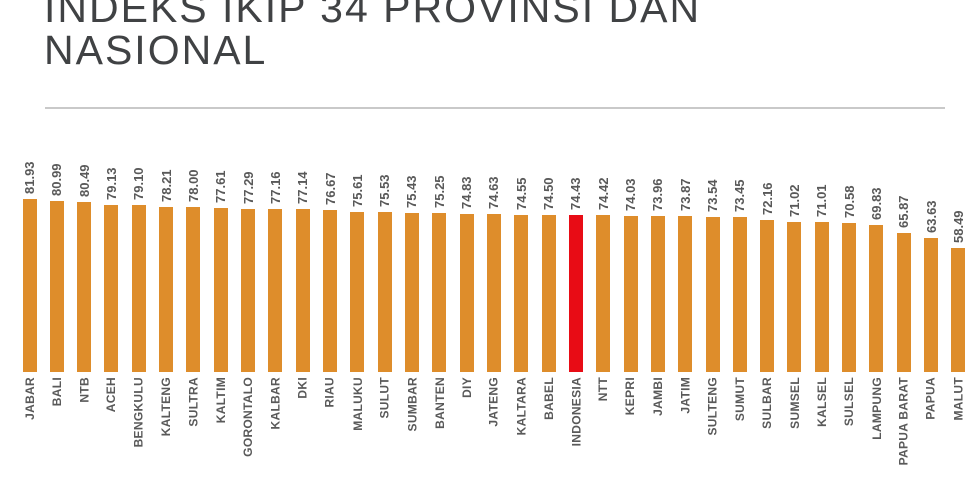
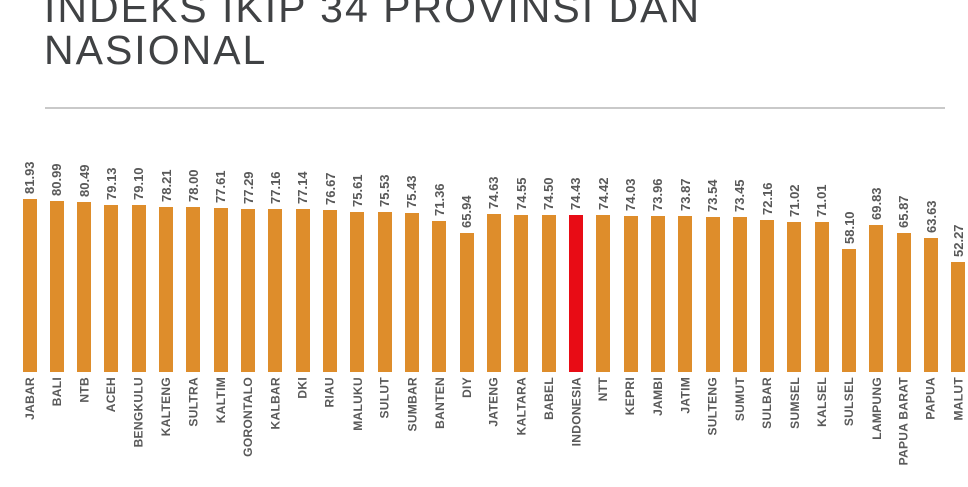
BANTEN: 75.25 -> 71.36
DIY: 74.83 -> 65.94
SULSEL: 70.58 -> 58.10
MALUT: 58.49 -> 52.27
